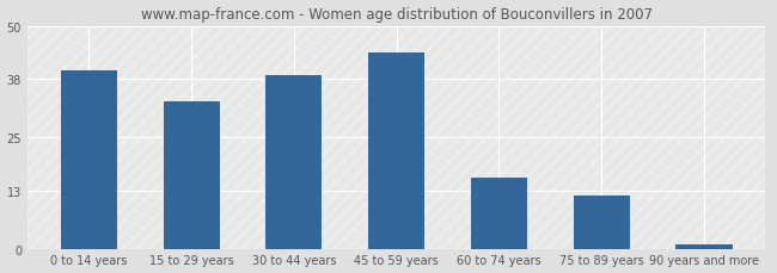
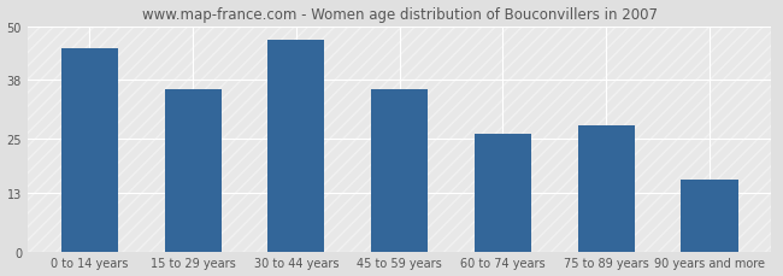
0 to 14 years: 40 -> 45
15 to 29 years: 33 -> 36
30 to 44 years: 39 -> 47
45 to 59 years: 44 -> 36
60 to 74 years: 16 -> 26
75 to 89 years: 12 -> 28
90 years and more: 1 -> 16
